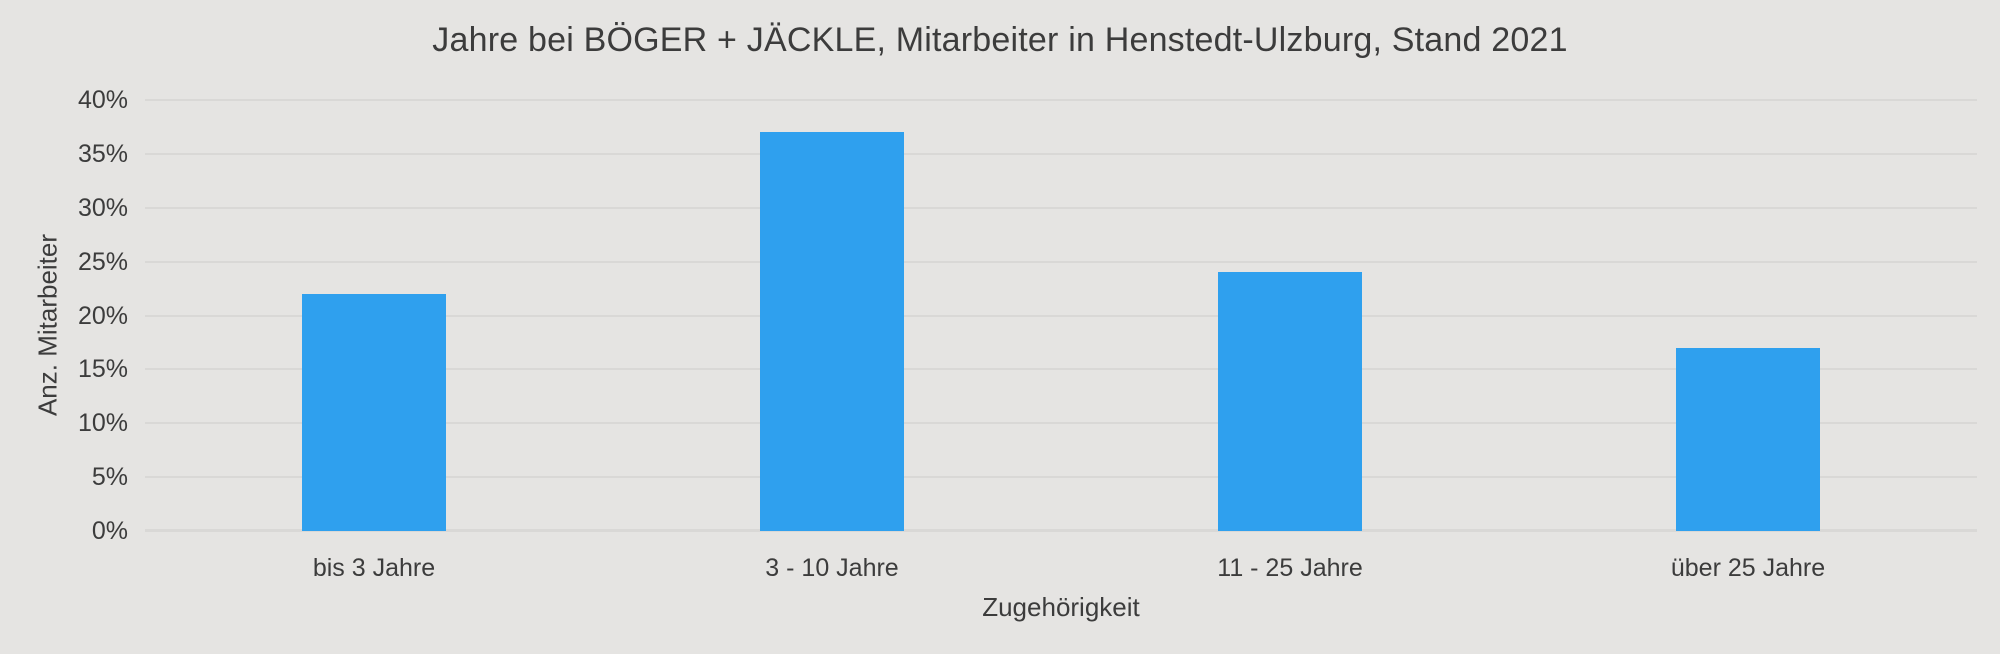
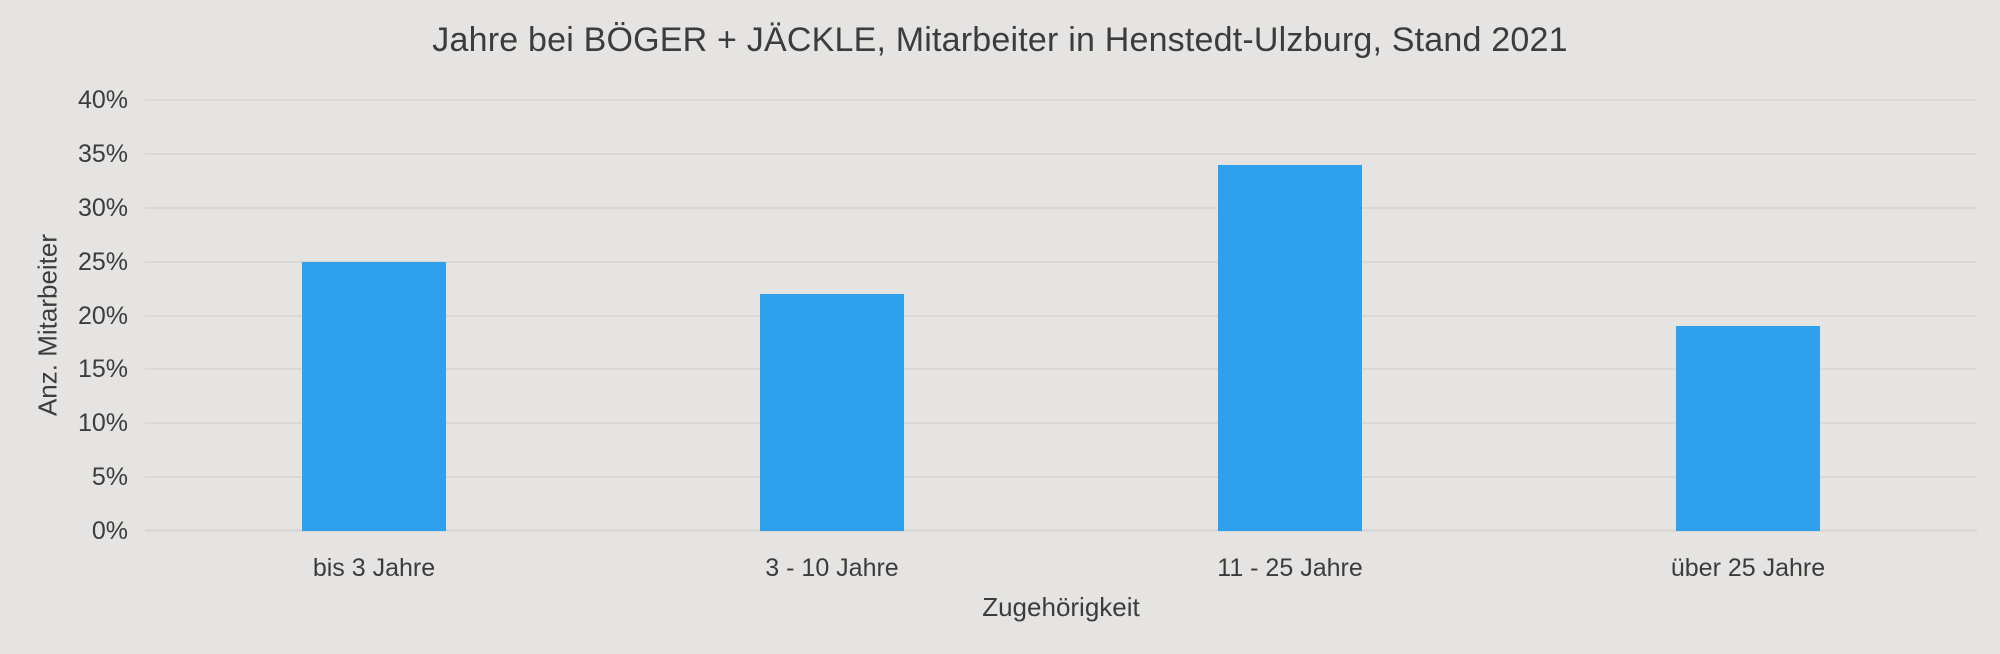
bis 3 Jahre: 22% -> 25%
3 - 10 Jahre: 37% -> 22%
11 - 25 Jahre: 24% -> 34%
über 25 Jahre: 17% -> 19%
